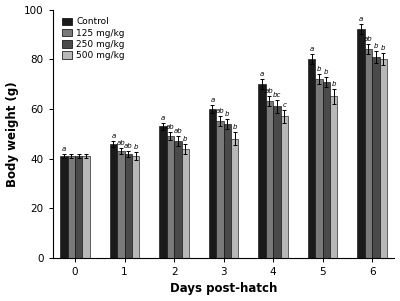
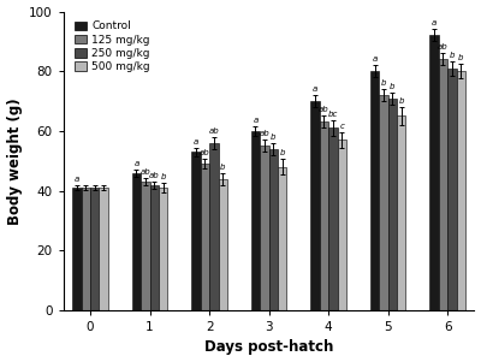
250 mg/kg/2: 47 -> 56
